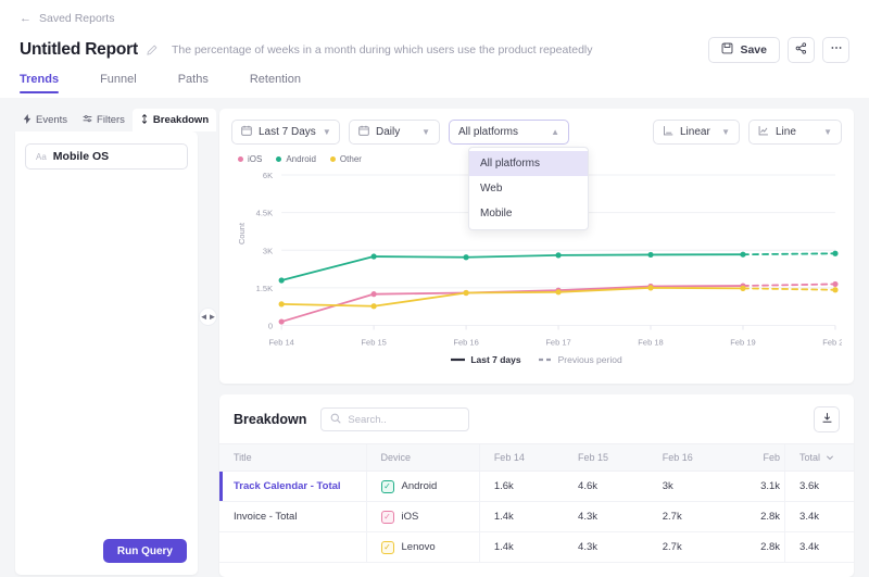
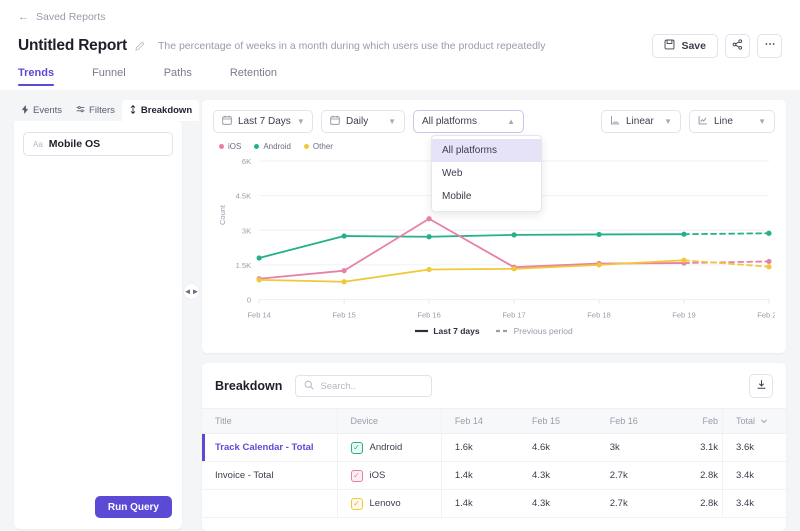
iOS/Feb 14: 0.2K -> 0.9K
iOS/Feb 16: 1.3K -> 3.5K
Other/Feb 19: 1.5K -> 1.7K
